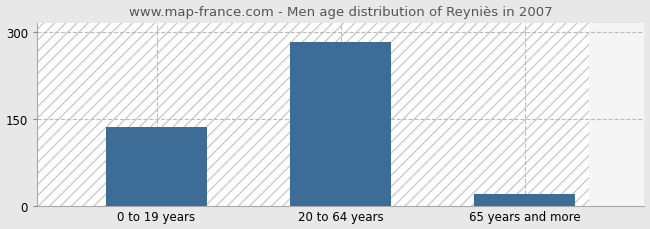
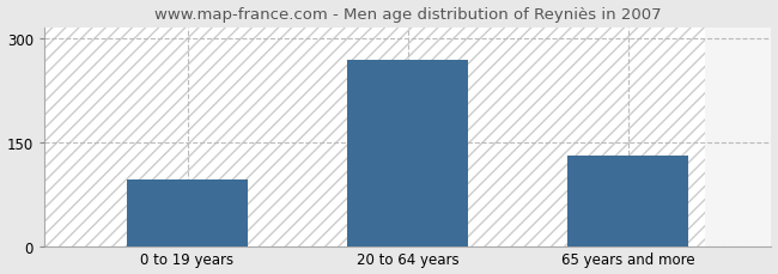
0 to 19 years: 135 -> 96
20 to 64 years: 282 -> 268
65 years and more: 20 -> 130
